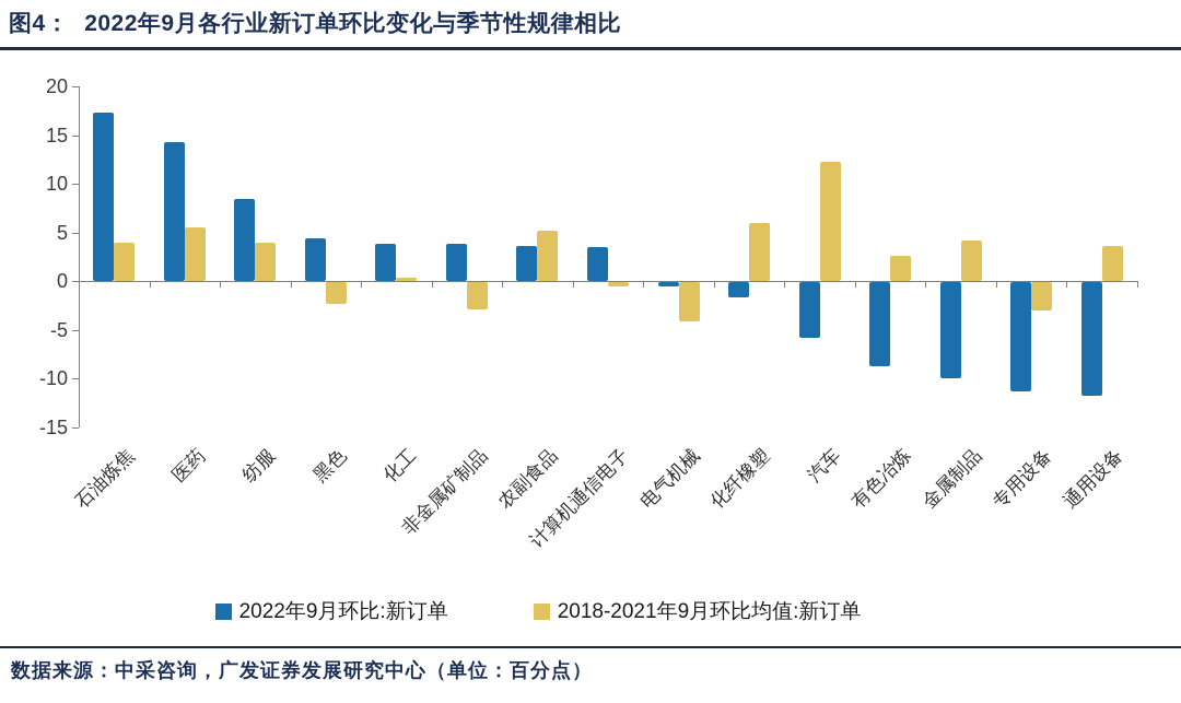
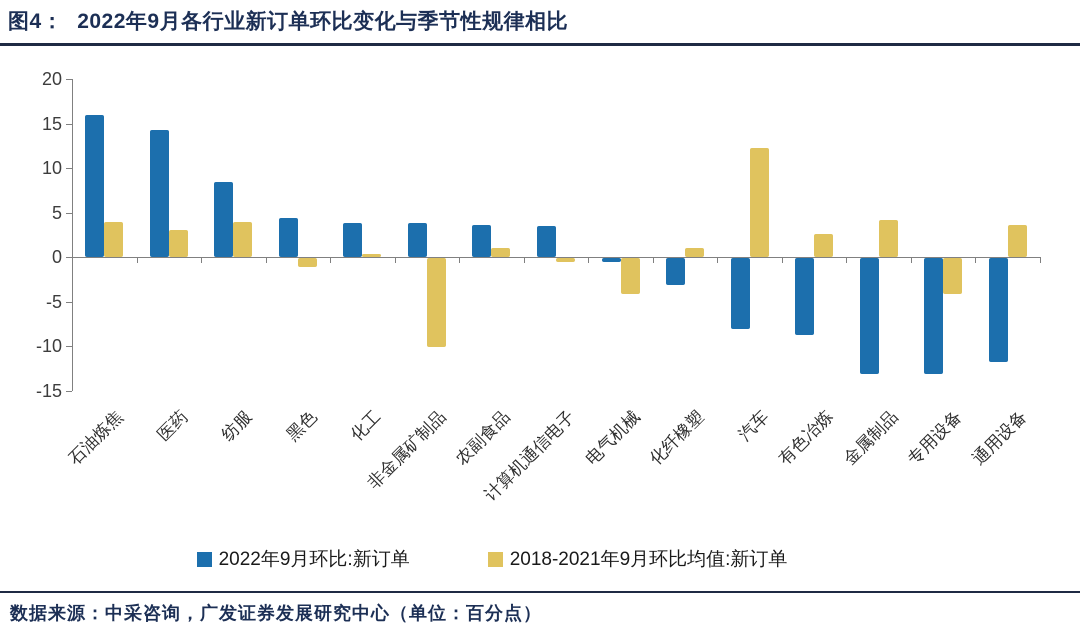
2022年9月环比:新订单/石油炼焦: 17 -> 16
2018-2021年9月环比均值:新订单/医药: 6 -> 3
2018-2021年9月环比均值:新订单/黑色: -2 -> -1
2018-2021年9月环比均值:新订单/非金属矿制品: -3 -> -10
2018-2021年9月环比均值:新订单/农副食品: 5 -> 1
2022年9月环比:新订单/化纤橡塑: -2 -> -3
2018-2021年9月环比均值:新订单/化纤橡塑: 6 -> 1
2022年9月环比:新订单/汽车: -6 -> -8
2022年9月环比:新订单/金属制品: -10 -> -13
2022年9月环比:新订单/专用设备: -11 -> -13
2018-2021年9月环比均值:新订单/专用设备: -3 -> -4
